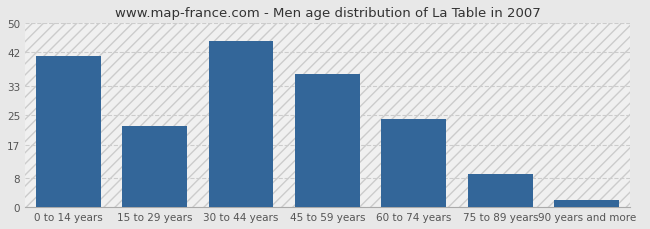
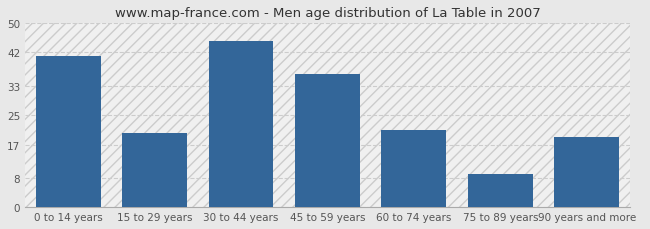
15 to 29 years: 22 -> 20
60 to 74 years: 24 -> 21
90 years and more: 2 -> 19
